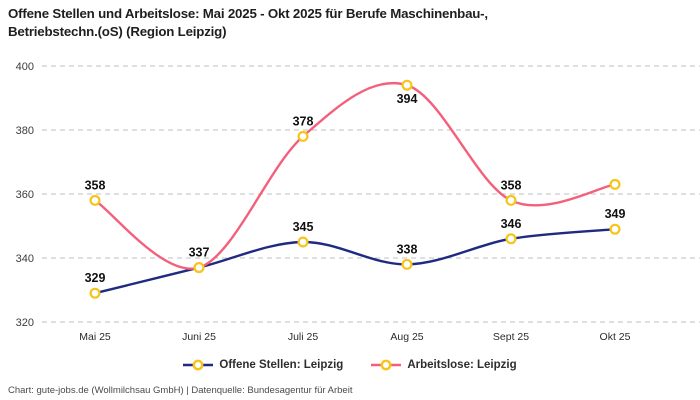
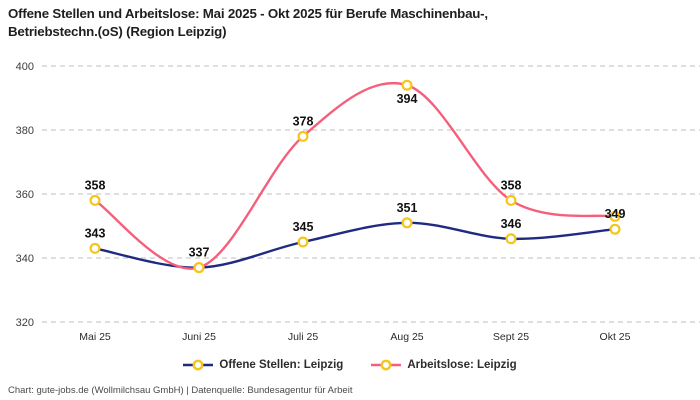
Offene Stellen: Leipzig/Mai 25: 329 -> 343
Offene Stellen: Leipzig/Aug 25: 338 -> 351
Arbeitslose: Leipzig/Okt 25: 363 -> 353
